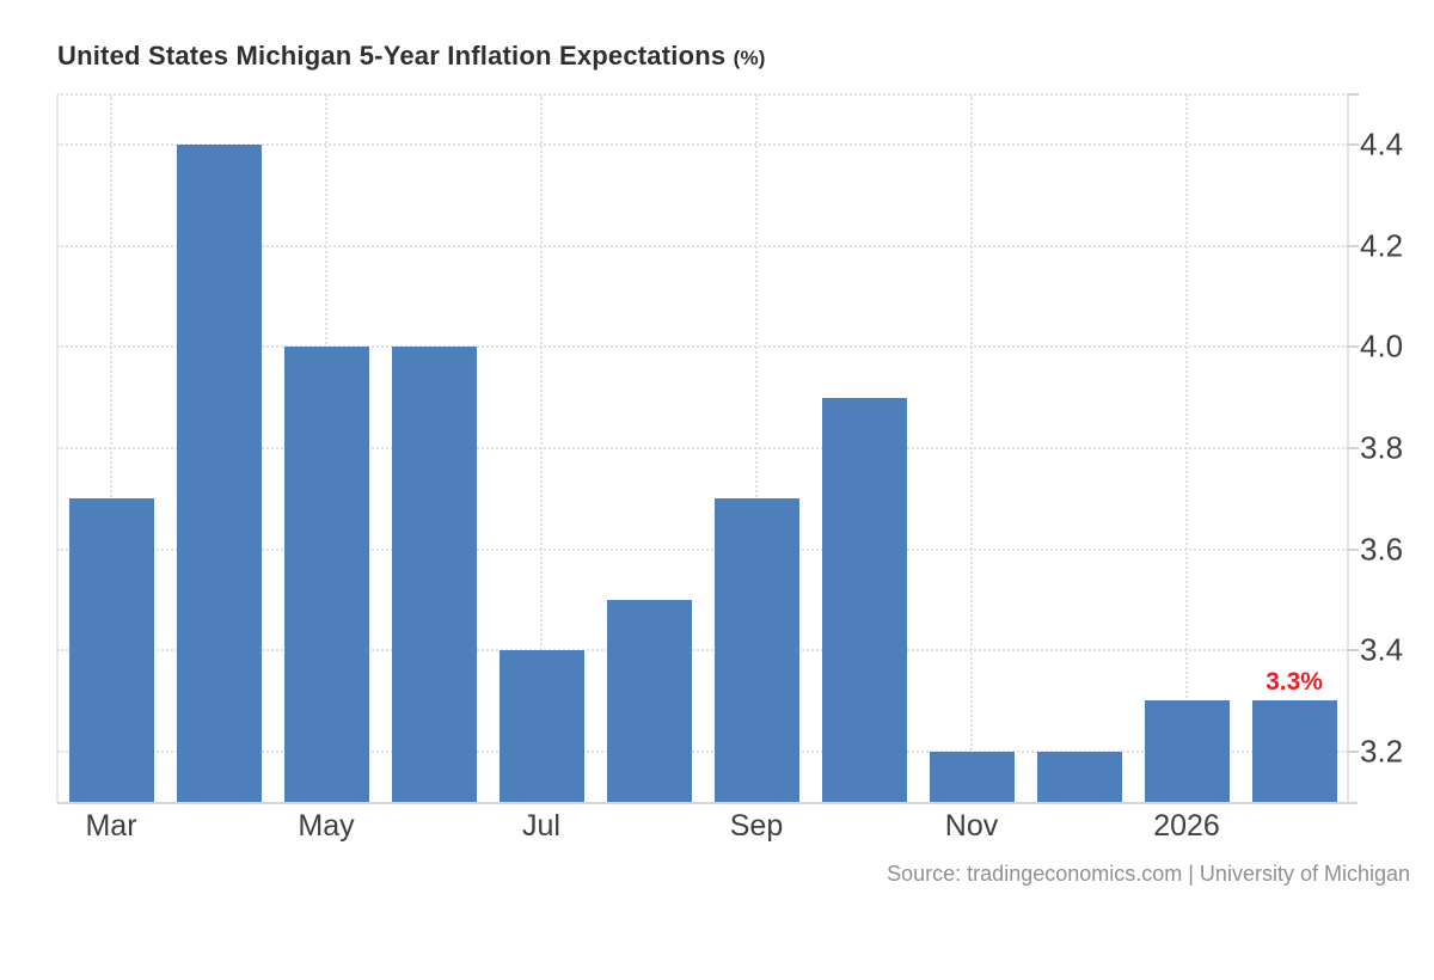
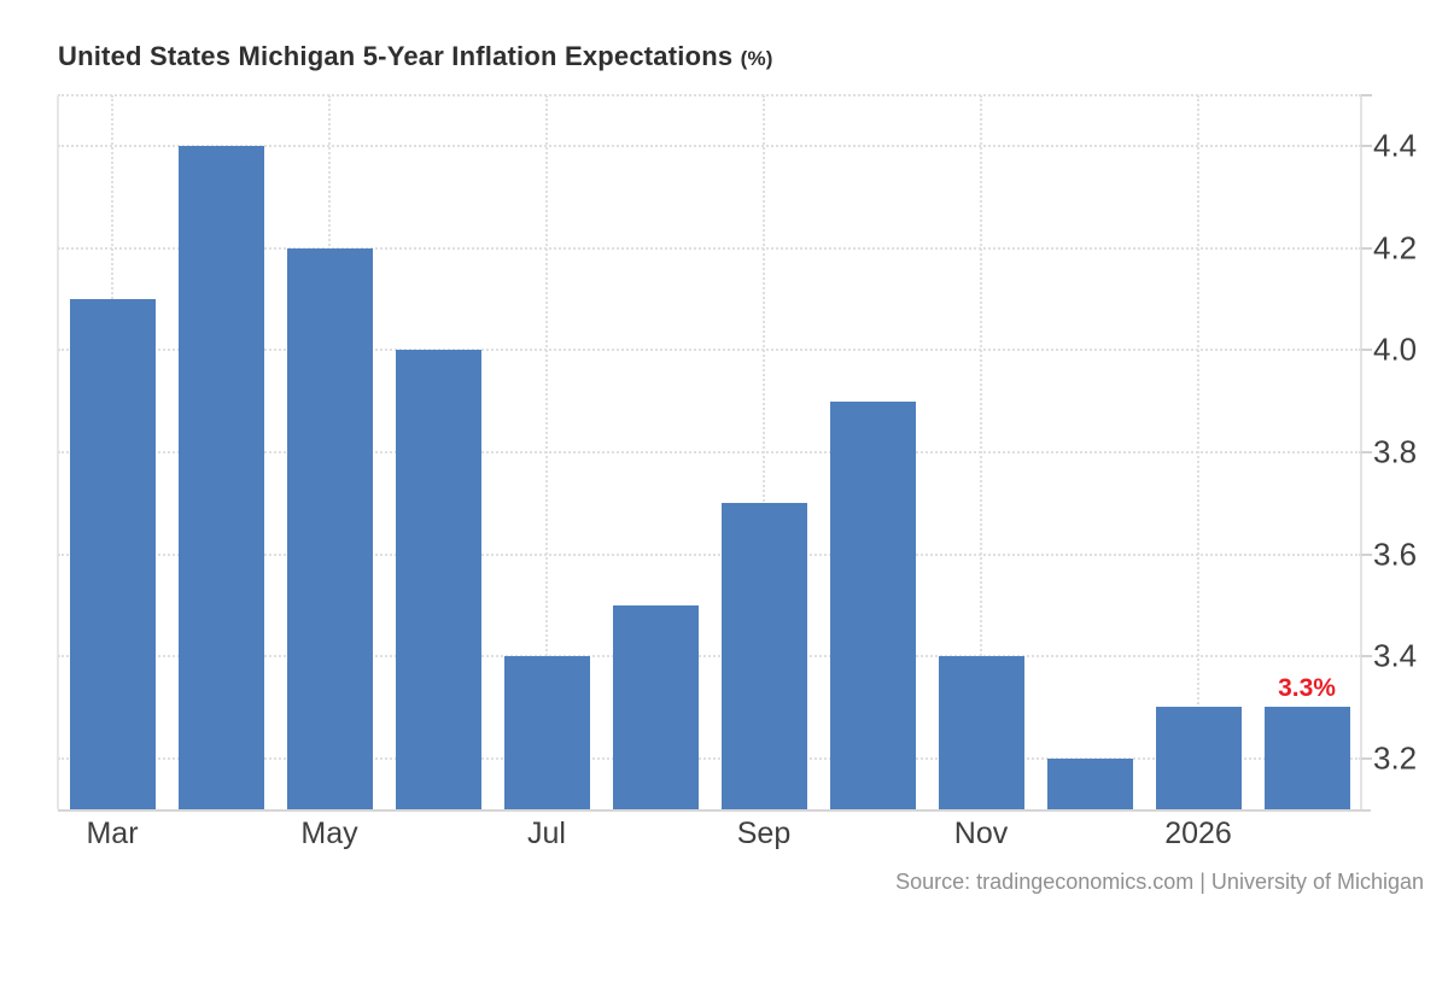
Mar: 3.7 -> 4.1
May: 4.0 -> 4.2
Nov: 3.2 -> 3.4
